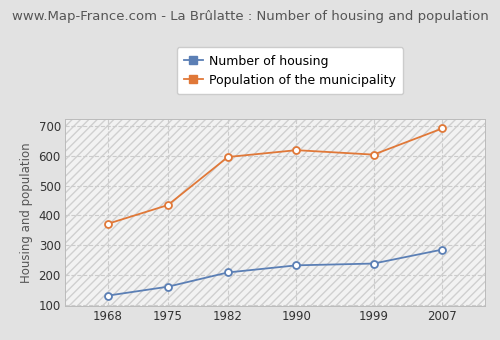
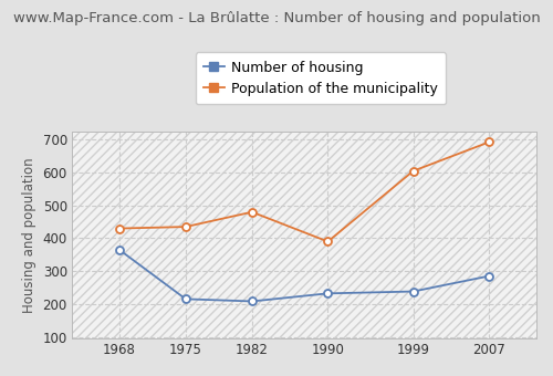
Number of housing/1968: 130 -> 365
Population of the municipality/1968: 372 -> 430
Number of housing/1975: 160 -> 215
Population of the municipality/1982: 597 -> 480
Population of the municipality/1990: 620 -> 390
